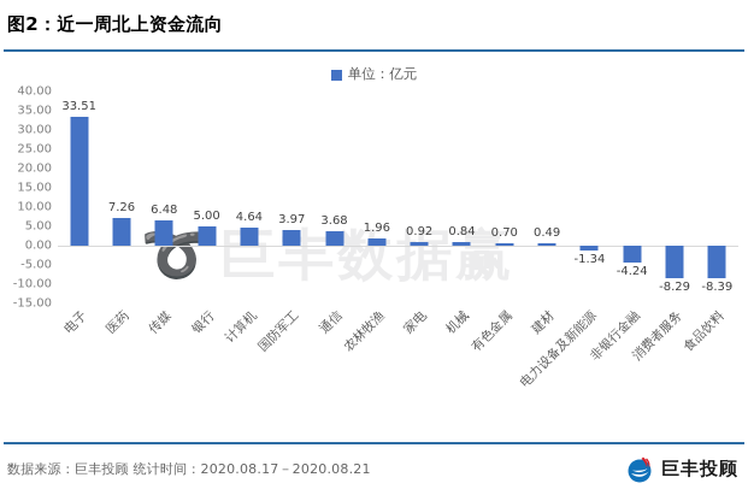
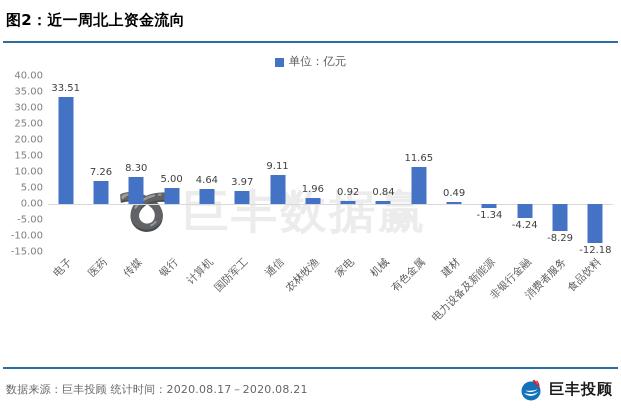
传媒: 6.48 -> 8.30
通信: 3.68 -> 9.11
有色金属: 0.70 -> 11.65
食品饮料: -8.39 -> -12.18
